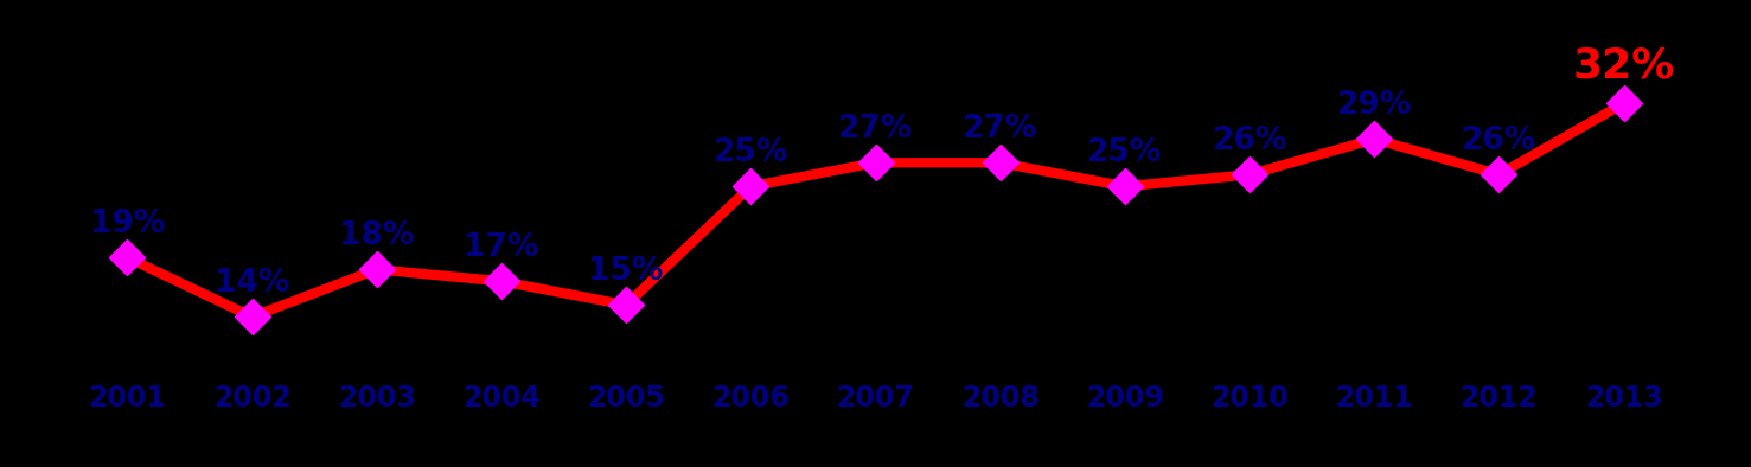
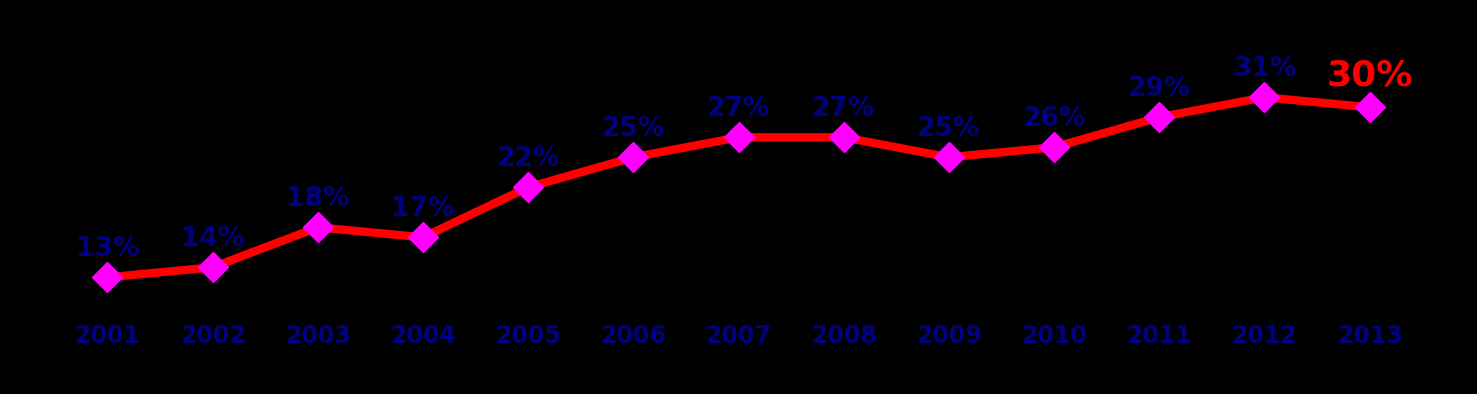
2001: 19% -> 13%
2005: 15% -> 22%
2012: 26% -> 31%
2013: 32% -> 30%
